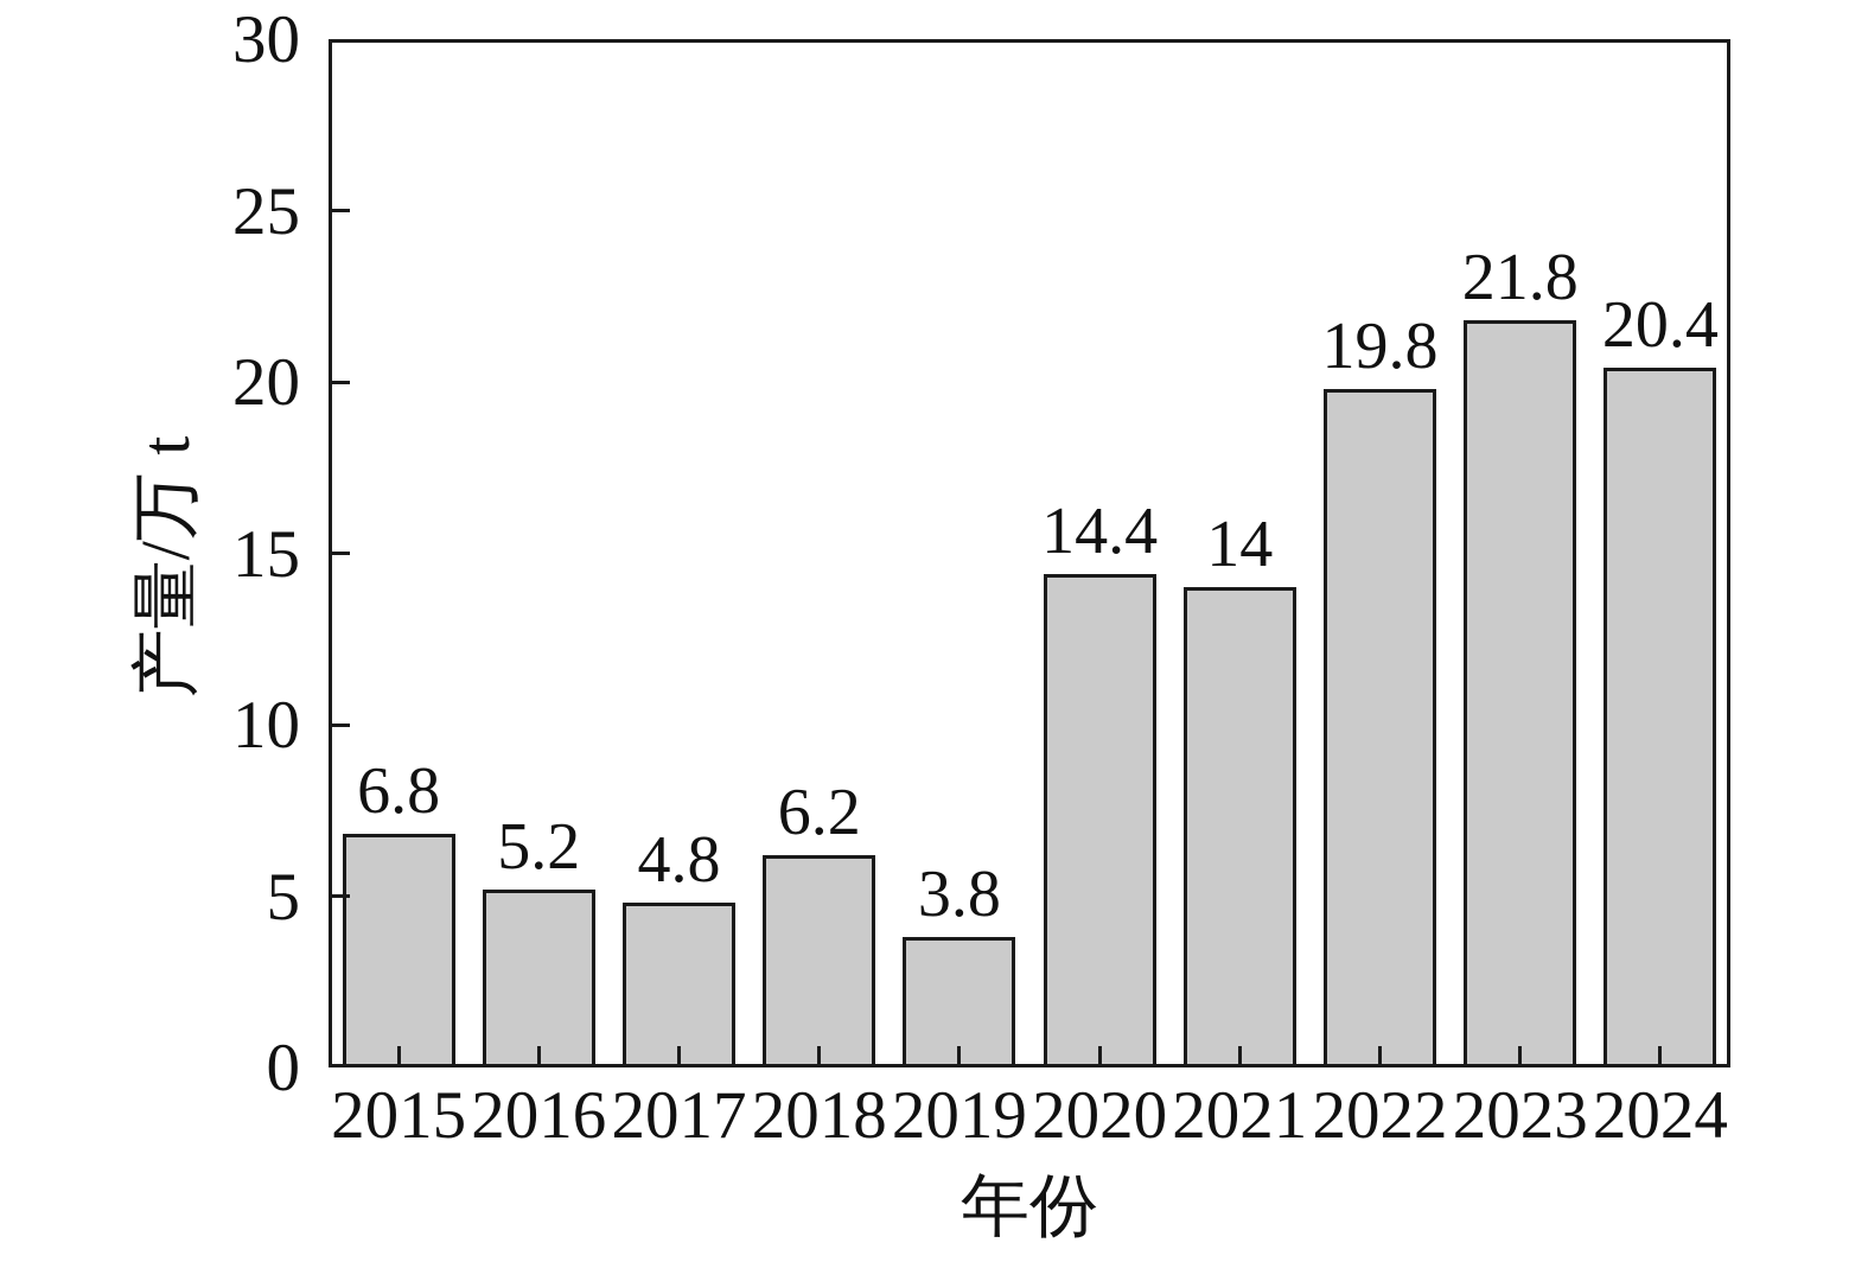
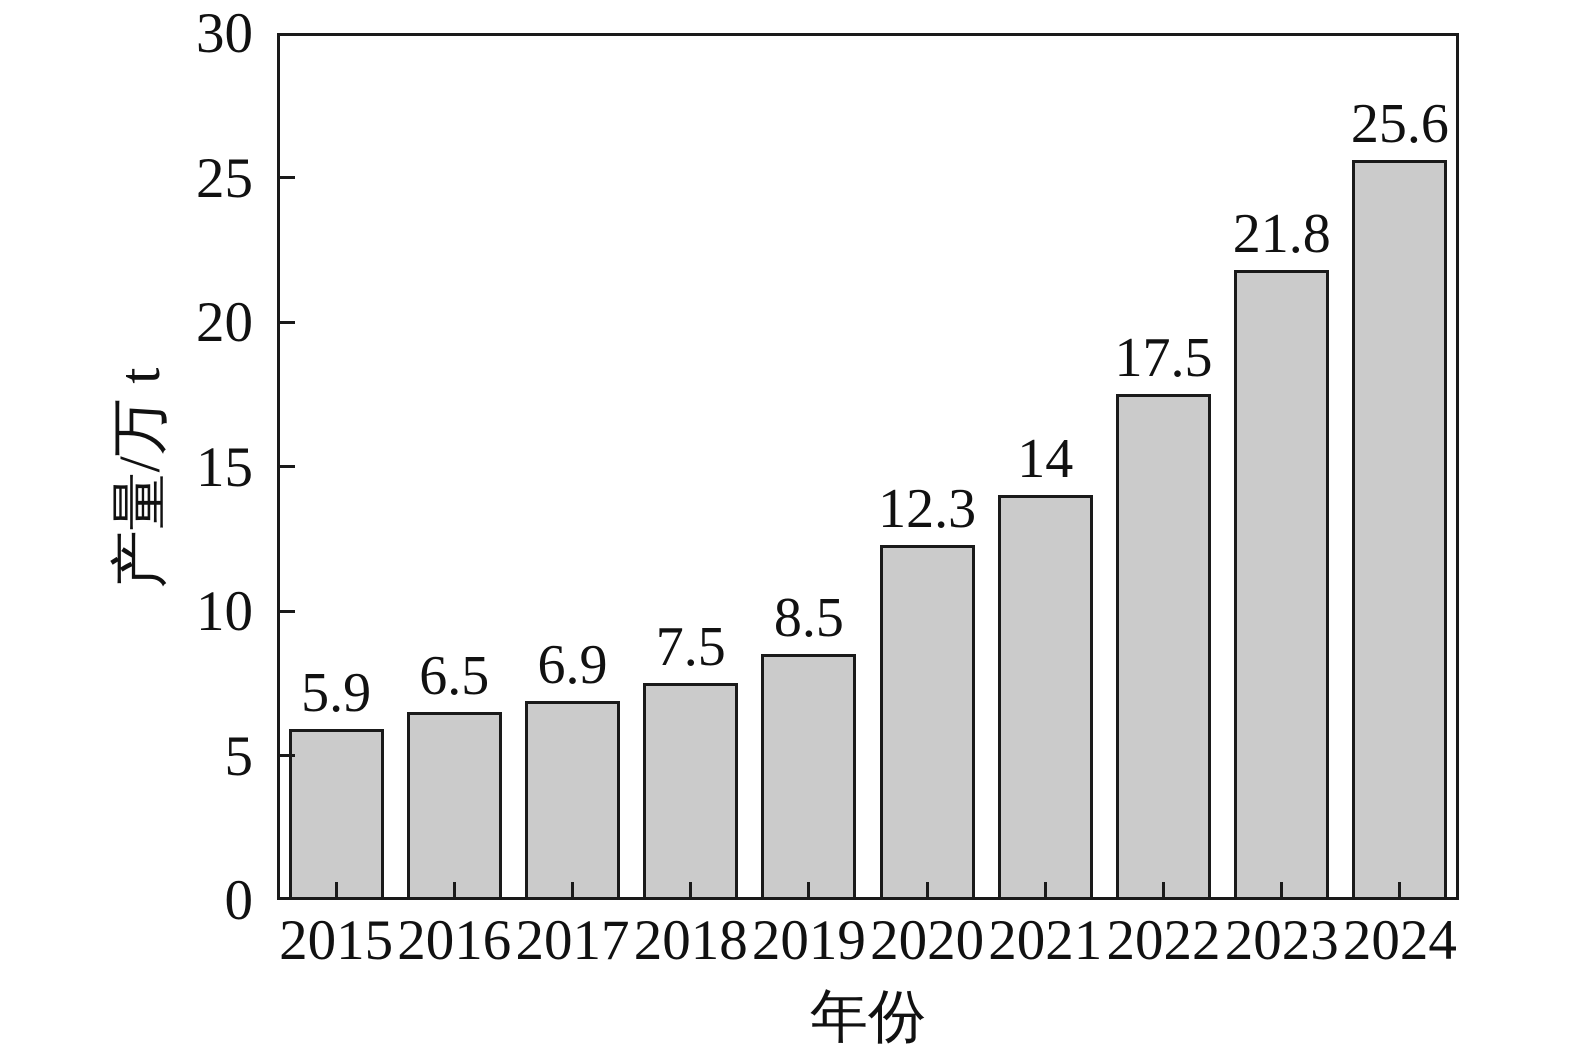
2015: 6.8 -> 5.9
2016: 5.2 -> 6.5
2017: 4.8 -> 6.9
2018: 6.2 -> 7.5
2019: 3.8 -> 8.5
2020: 14.4 -> 12.3
2022: 19.8 -> 17.5
2024: 20.4 -> 25.6
